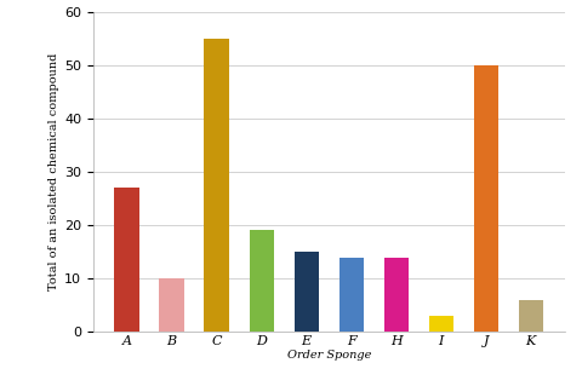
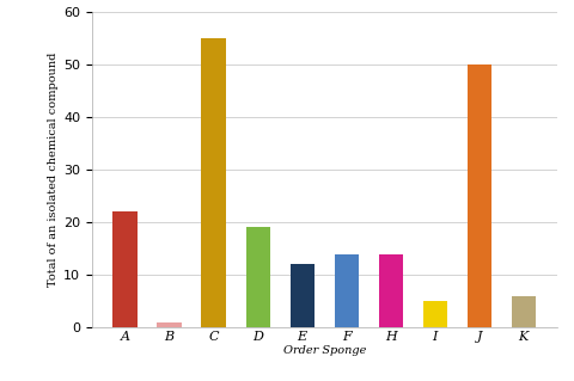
A: 27 -> 22
B: 10 -> 1
E: 15 -> 12
I: 3 -> 5
